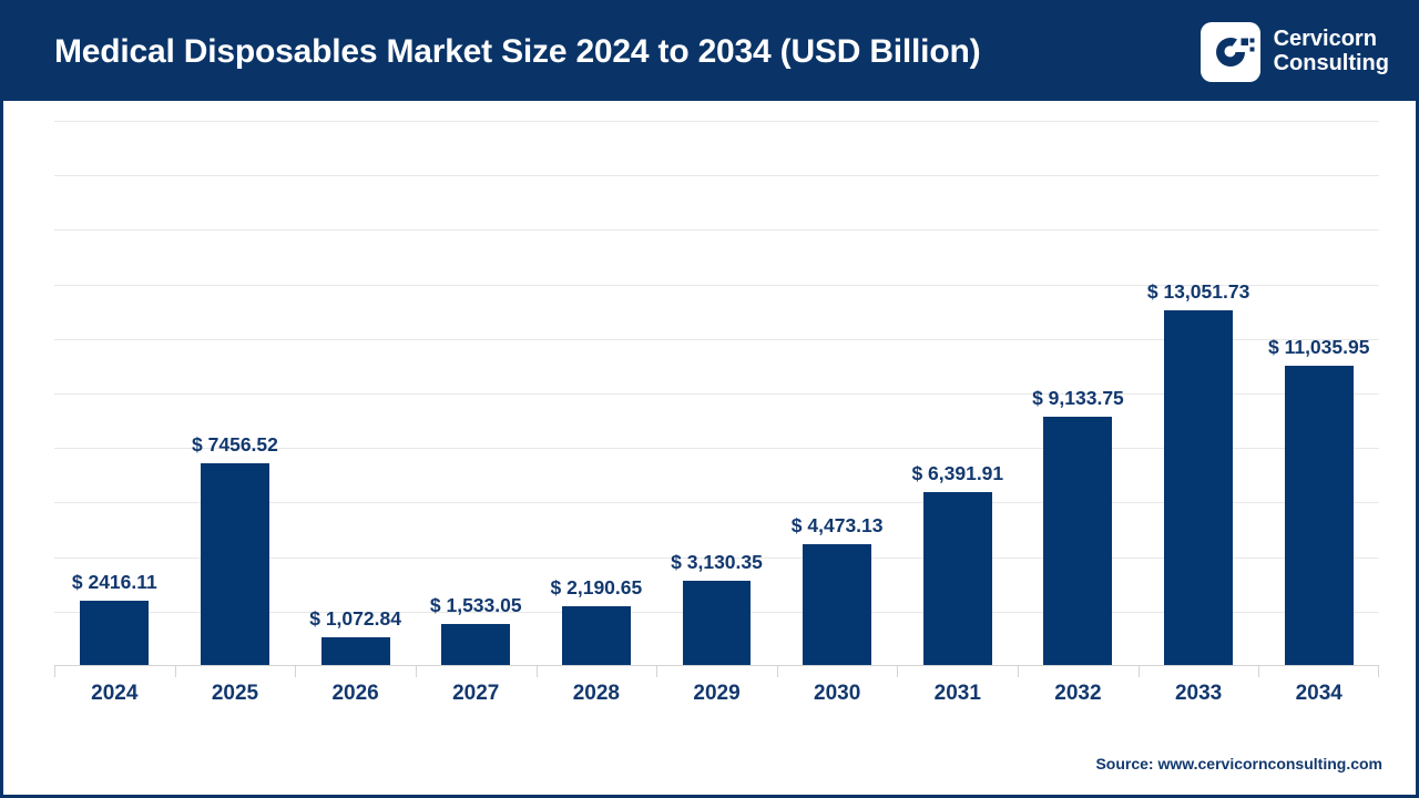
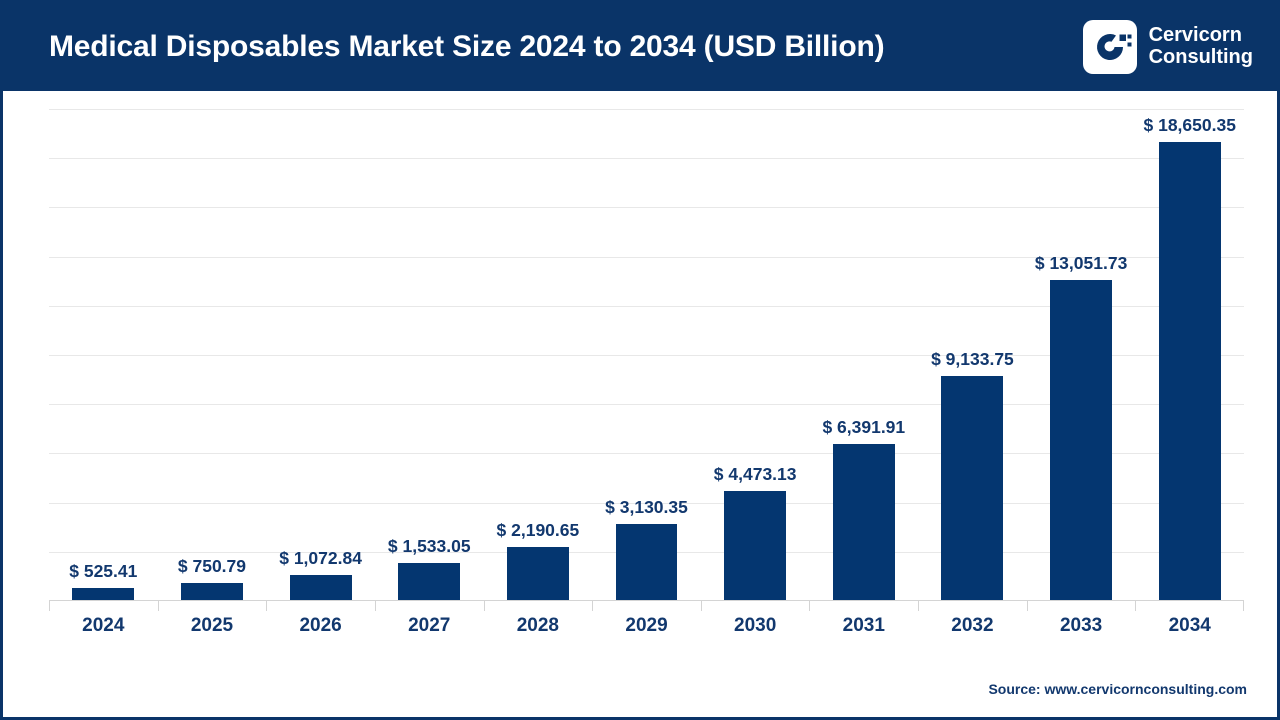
2024: 2416.11 -> 525.41
2025: 7456.52 -> 750.79
2034: 11,035.95 -> 18,650.35
